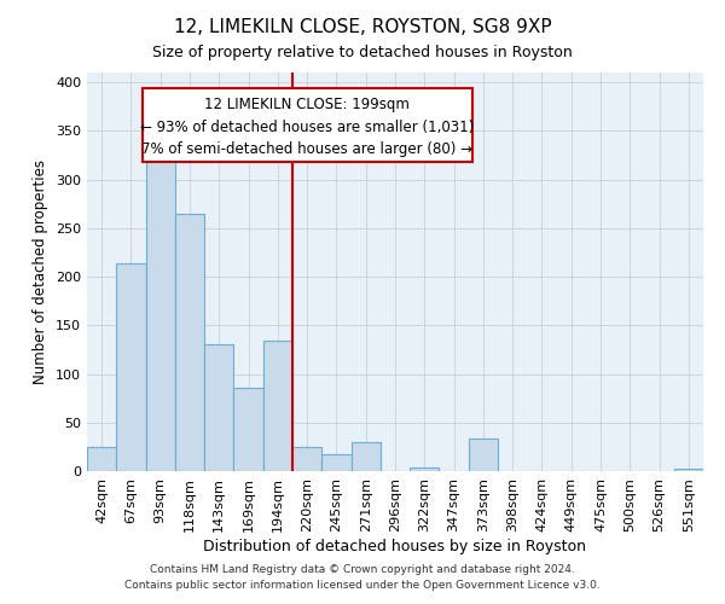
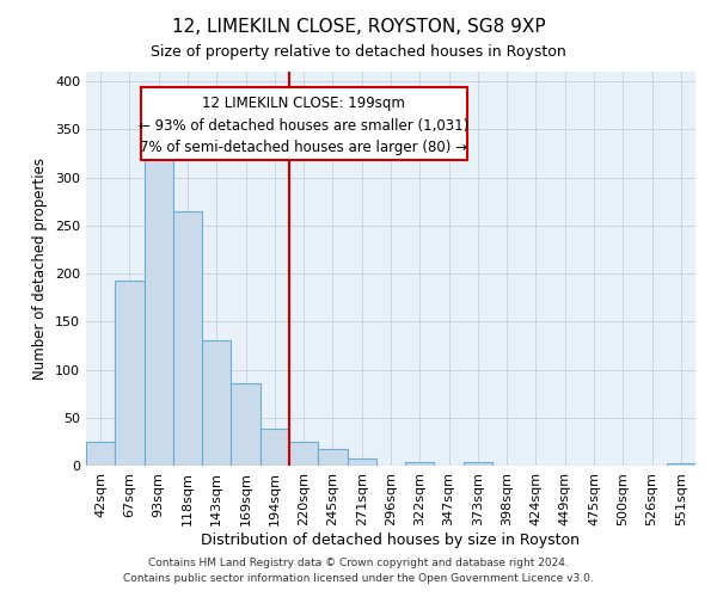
67sqm: 214 -> 193
194sqm: 134 -> 38
271sqm: 30 -> 8
373sqm: 34 -> 4
